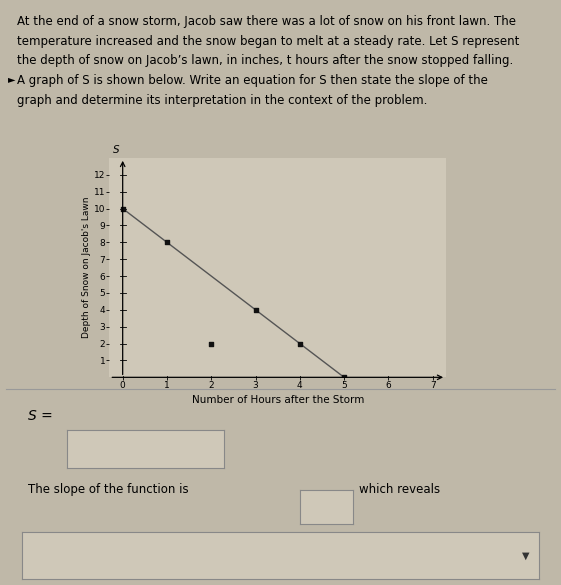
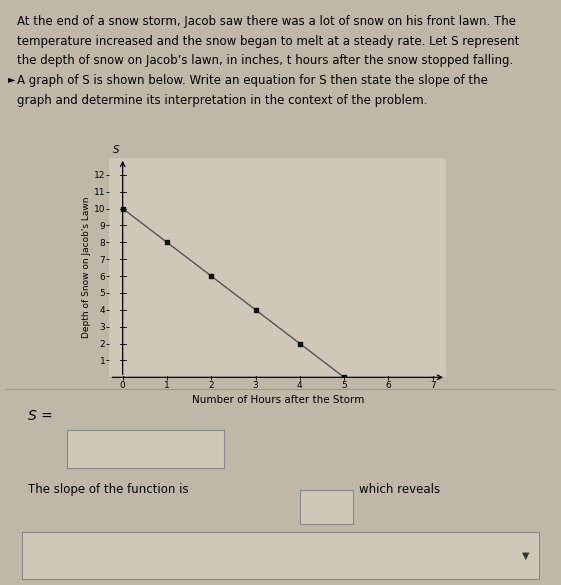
2: 2 -> 6
